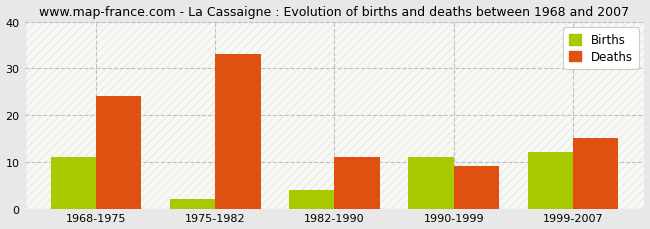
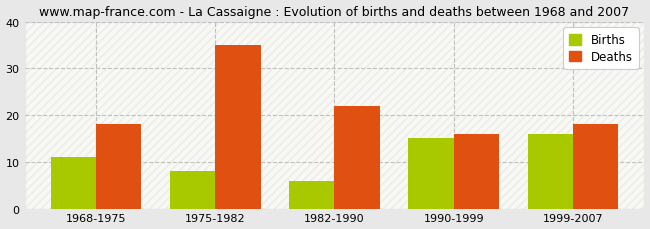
Deaths/1968-1975: 24 -> 18
Births/1975-1982: 2 -> 8
Deaths/1975-1982: 33 -> 35
Births/1982-1990: 4 -> 6
Deaths/1982-1990: 11 -> 22
Births/1990-1999: 11 -> 15
Deaths/1990-1999: 9 -> 16
Births/1999-2007: 12 -> 16
Deaths/1999-2007: 15 -> 18
